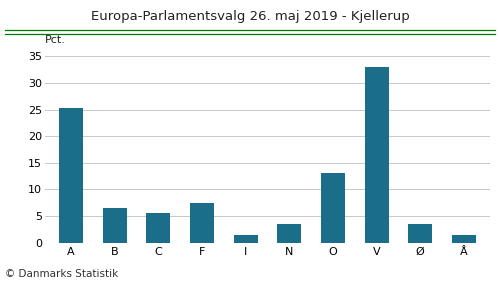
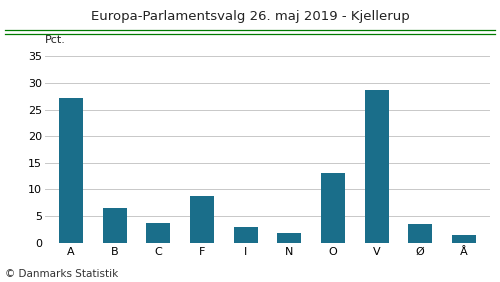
A: 25.3 -> 27.2
C: 5.5 -> 3.6
F: 7.5 -> 8.8
I: 1.4 -> 3.0
N: 3.5 -> 1.8
V: 33.0 -> 28.6
